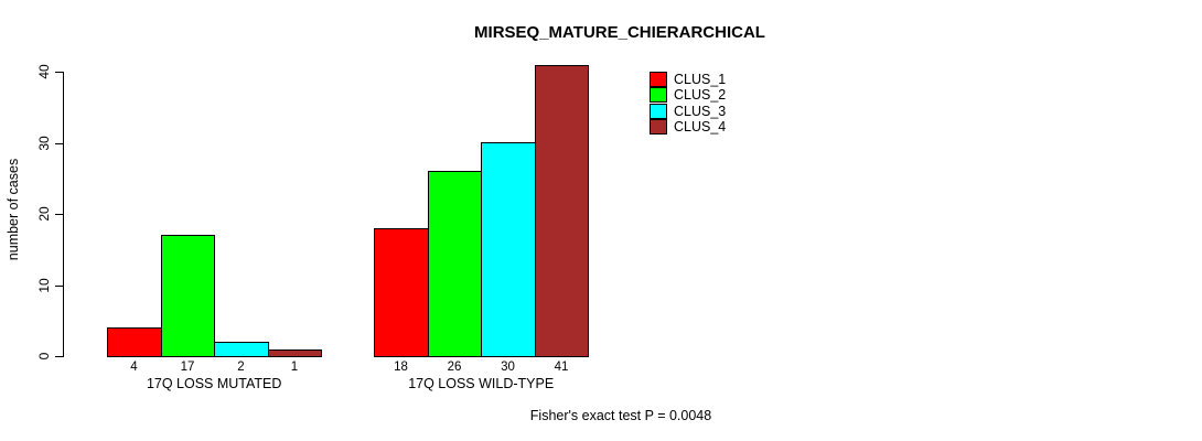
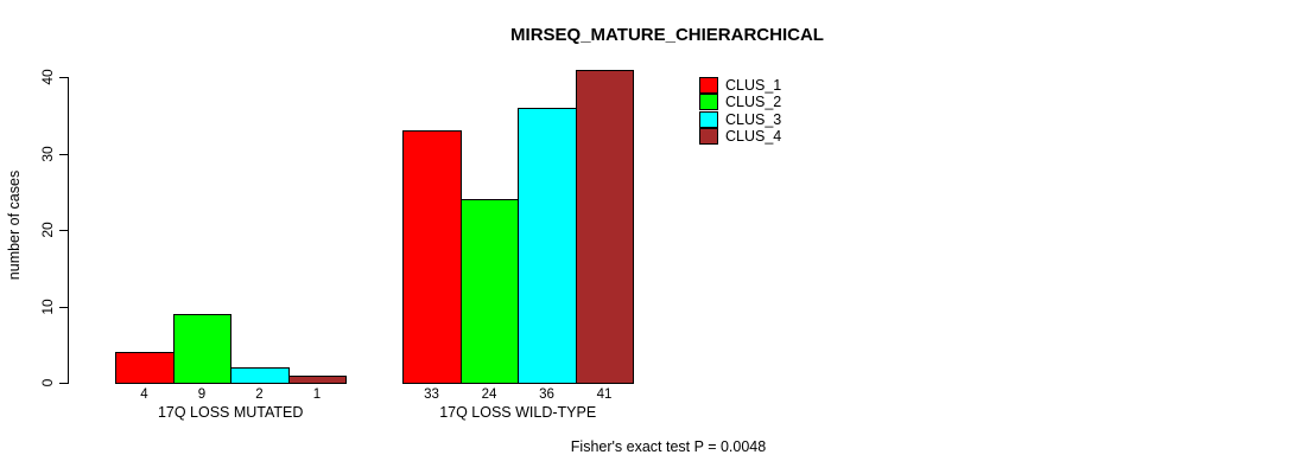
CLUS_2/17Q LOSS MUTATED: 17 -> 9
CLUS_1/17Q LOSS WILD-TYPE: 18 -> 33
CLUS_2/17Q LOSS WILD-TYPE: 26 -> 24
CLUS_3/17Q LOSS WILD-TYPE: 30 -> 36
